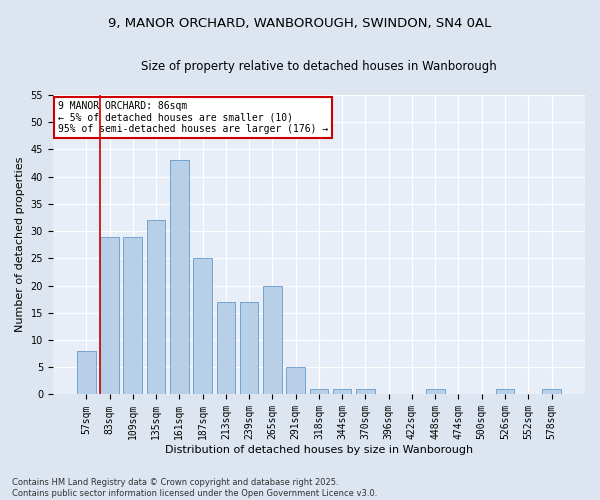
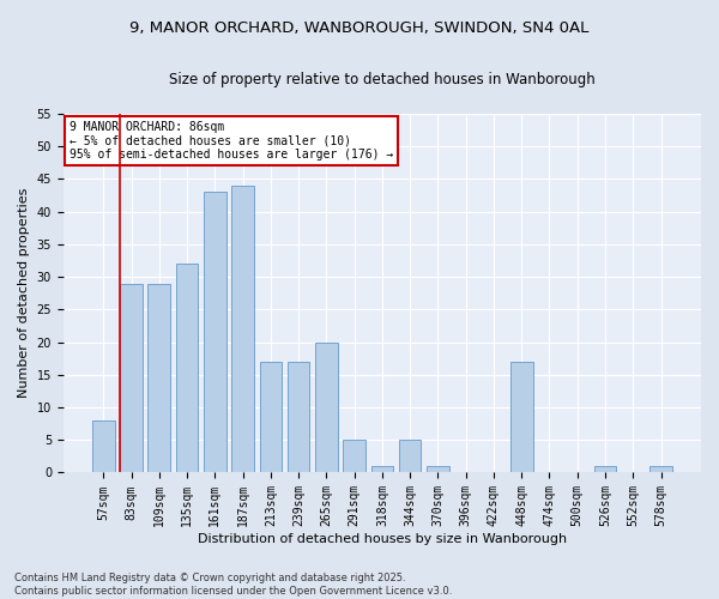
187sqm: 25 -> 44
344sqm: 1 -> 5
448sqm: 1 -> 17
